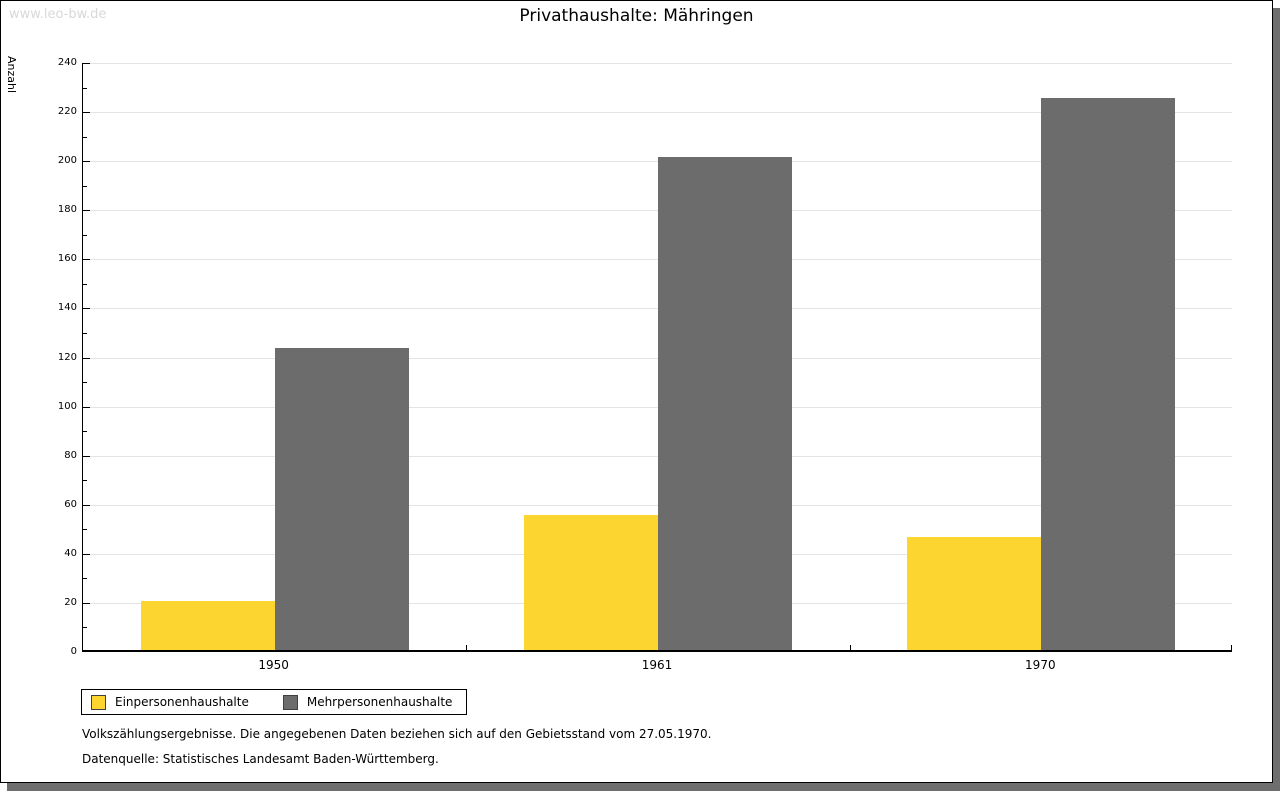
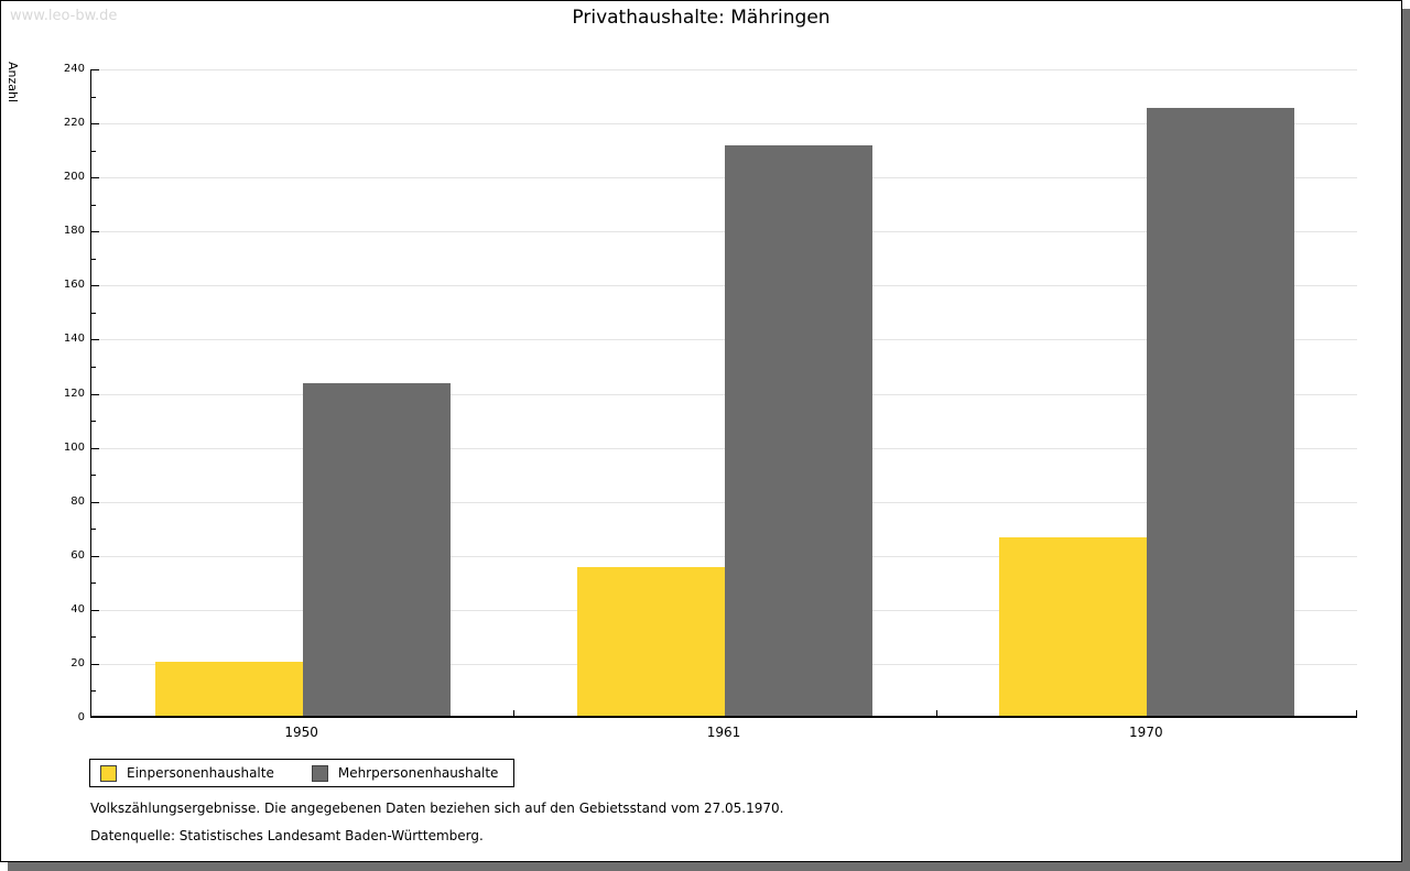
Mehrpersonenhaushalte/1961: 201 -> 211
Einpersonenhaushalte/1970: 46 -> 66
